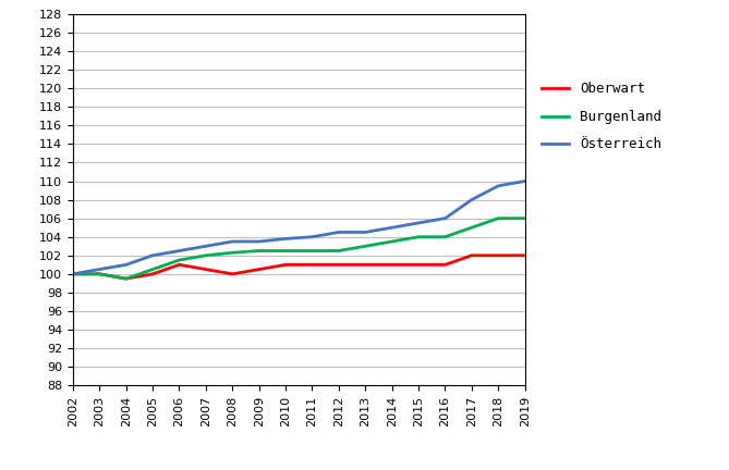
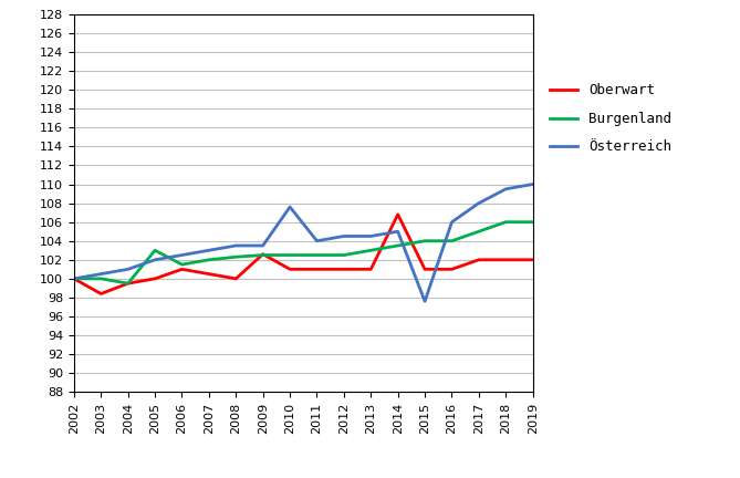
Oberwart/2003: 100.0 -> 98.4
Burgenland/2005: 100.5 -> 103.0
Oberwart/2009: 100.5 -> 102.6
Österreich/2010: 103.8 -> 107.6
Oberwart/2014: 101.0 -> 106.8
Österreich/2015: 105.5 -> 97.6
